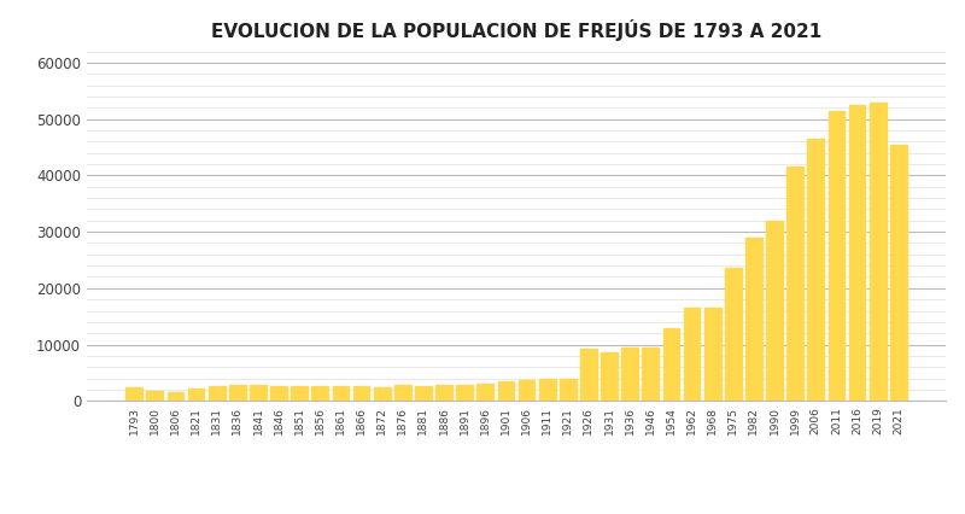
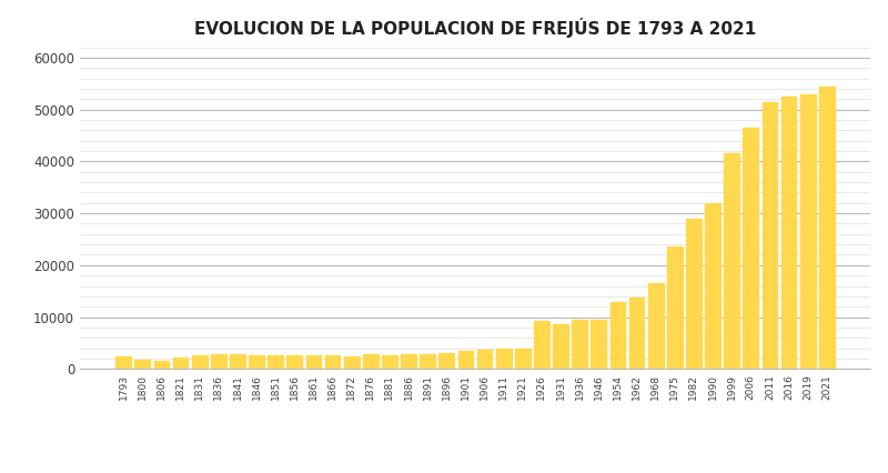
1962: 16500 -> 13700
2021: 45500 -> 54500
